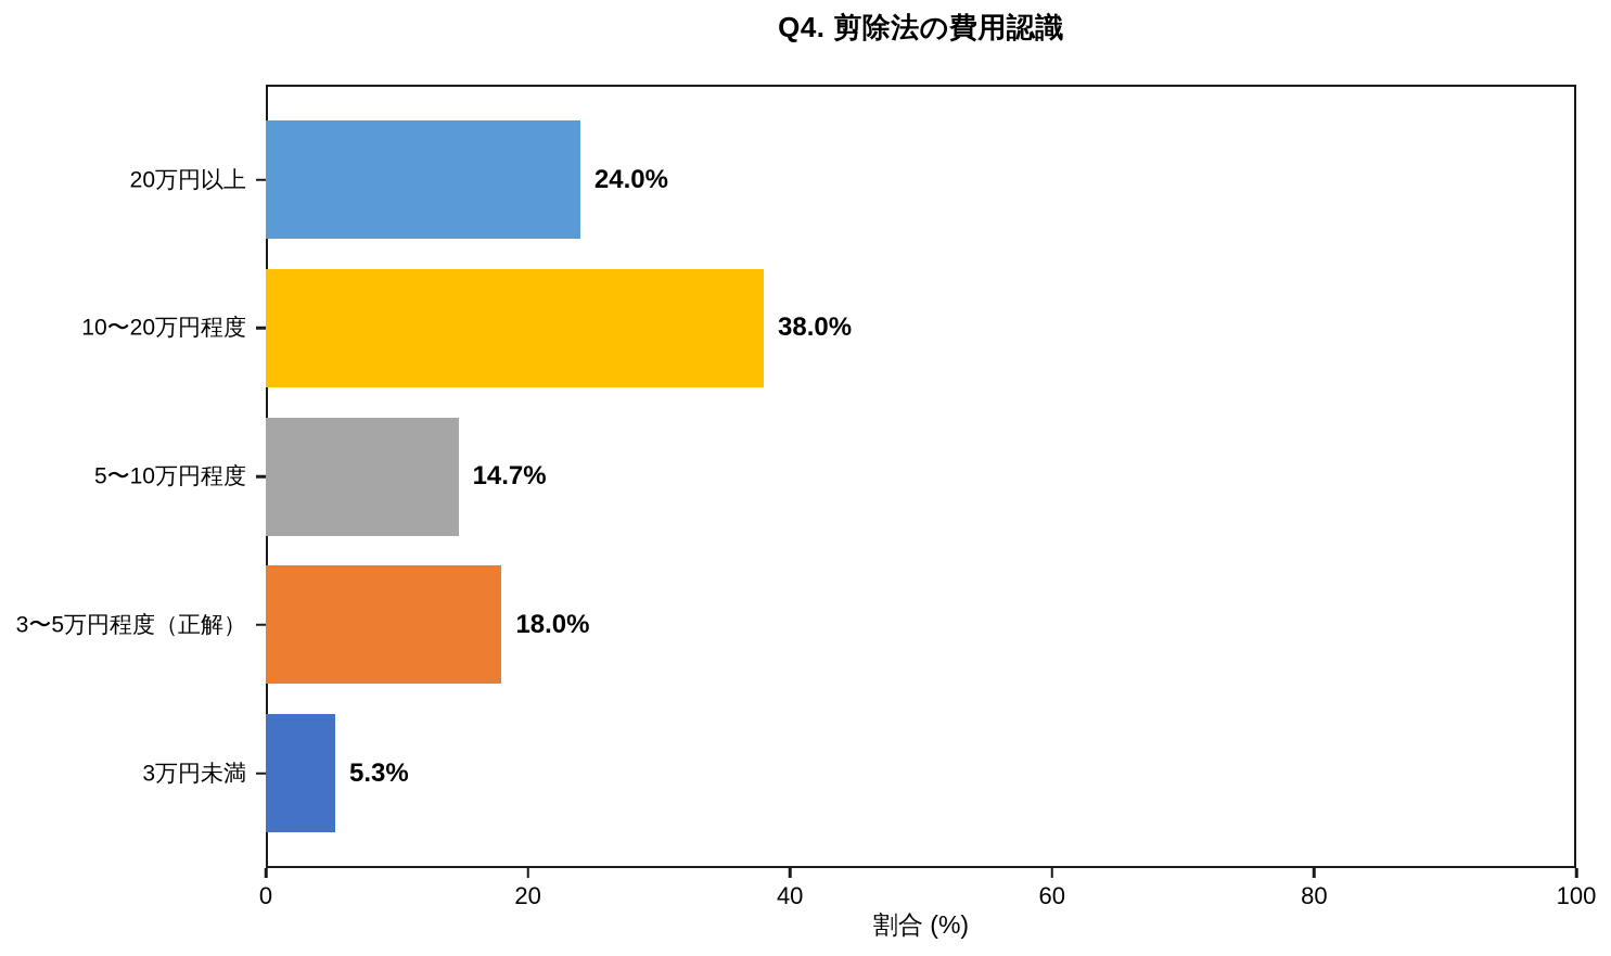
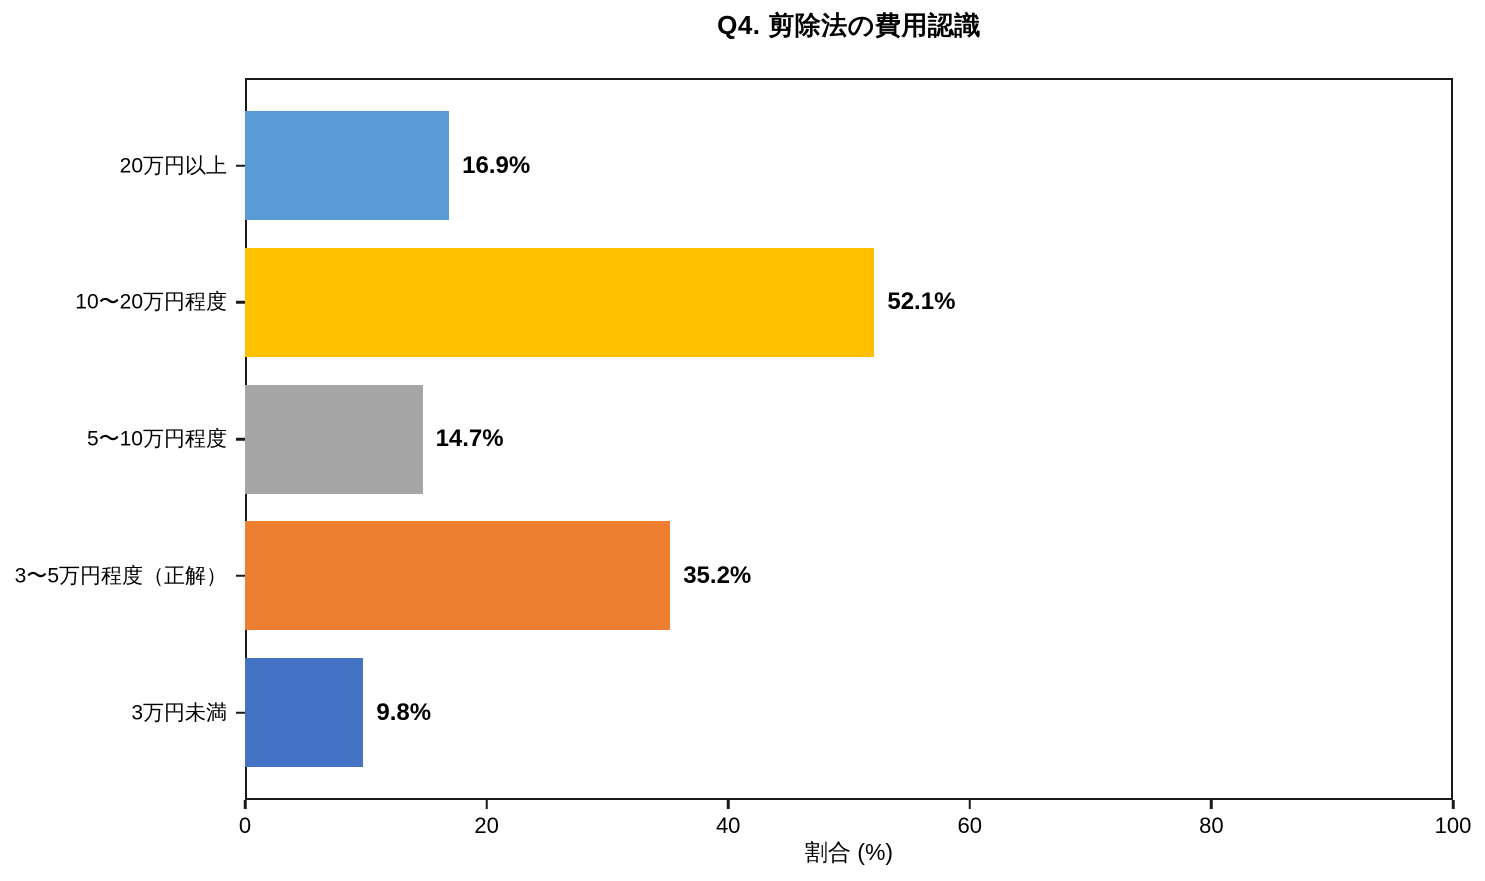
20万円以上: 24.0% -> 16.9%
10〜20万円程度: 38.0% -> 52.1%
3〜5万円程度（正解）: 18.0% -> 35.2%
3万円未満: 5.3% -> 9.8%
